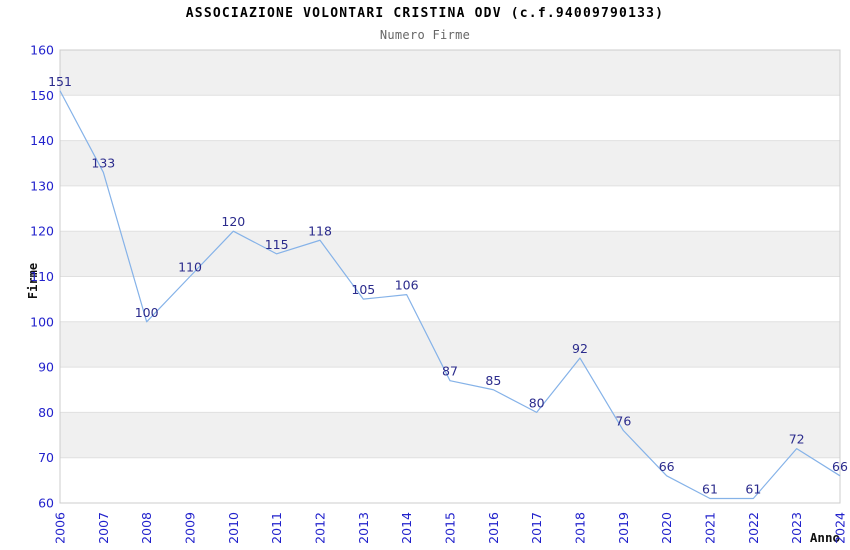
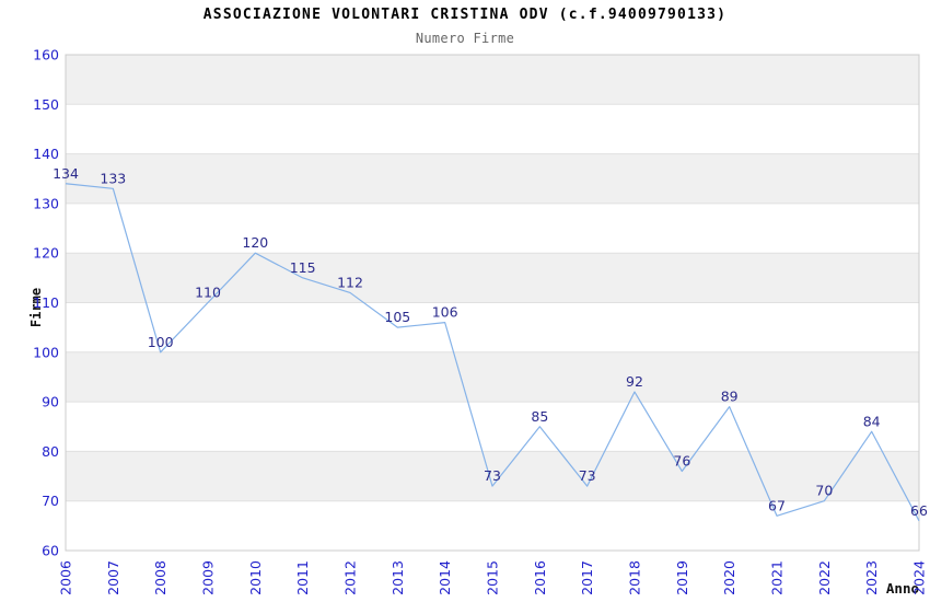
2006: 151 -> 134
2012: 118 -> 112
2015: 87 -> 73
2017: 80 -> 73
2020: 66 -> 89
2021: 61 -> 67
2022: 61 -> 70
2023: 72 -> 84
